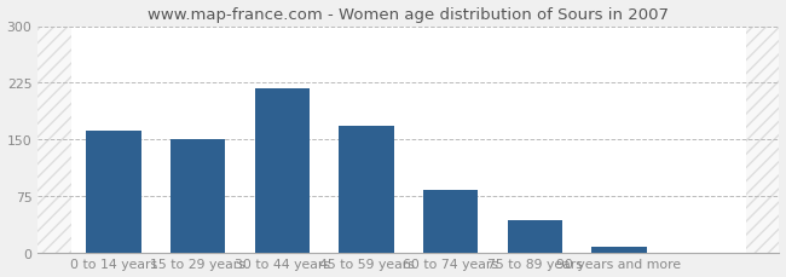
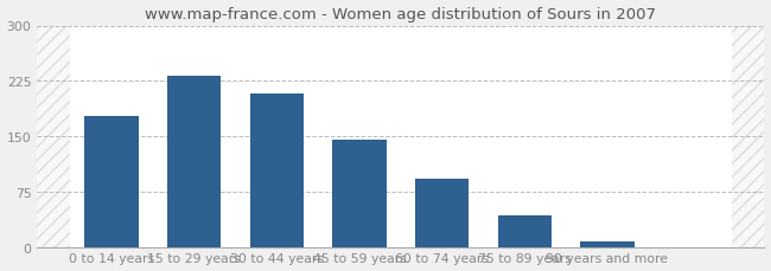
0 to 14 years: 162 -> 178
15 to 29 years: 150 -> 232
30 to 44 years: 218 -> 208
45 to 59 years: 168 -> 146
60 to 74 years: 82 -> 92
